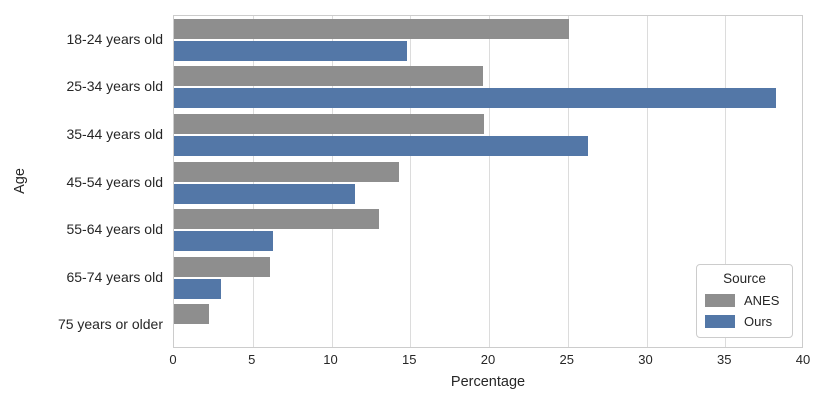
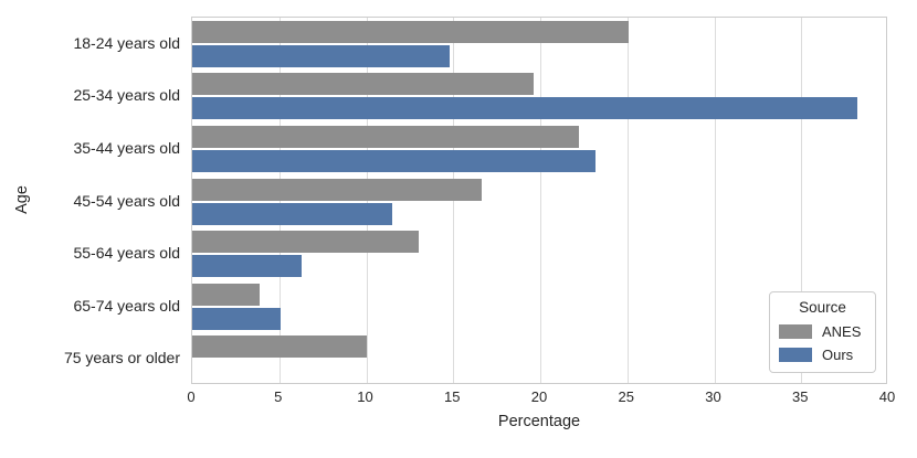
ANES/35-44 years old: 19.7 -> 22.2
Ours/35-44 years old: 26.3 -> 23.2
ANES/45-54 years old: 14.3 -> 16.6
ANES/65-74 years old: 6.1 -> 3.9
Ours/65-74 years old: 3.0 -> 5.1
ANES/75 years or older: 2.2 -> 10.0
